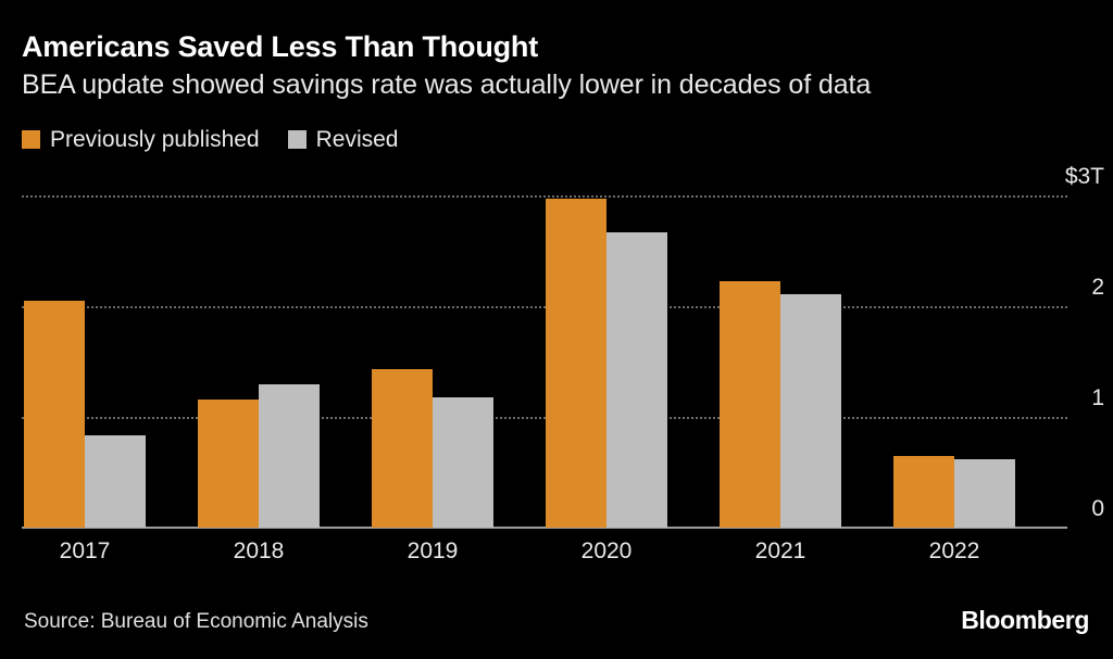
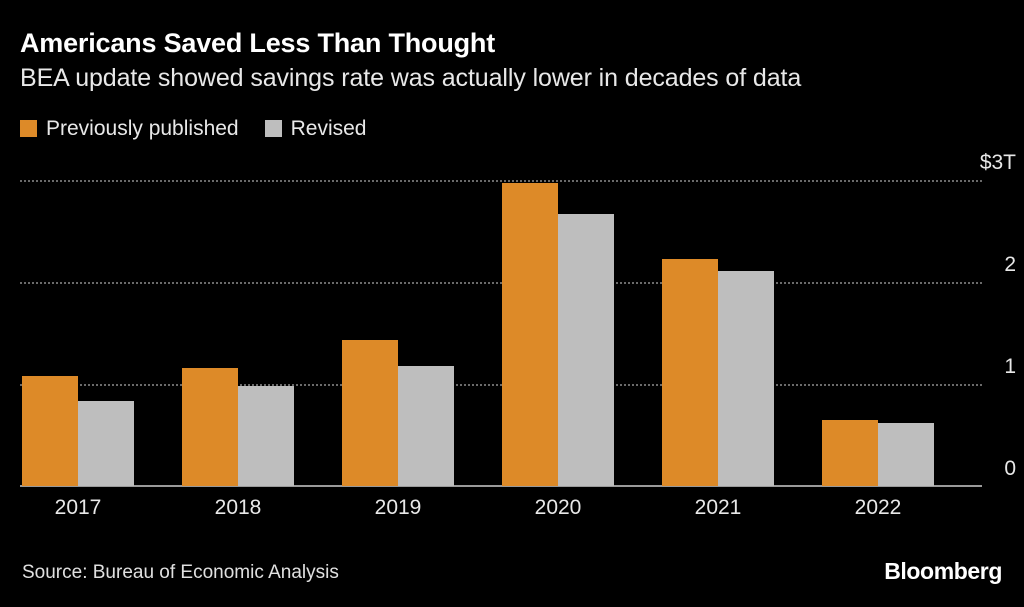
Previously published/2017: 2.05 -> 1.08
Revised/2018: 1.29 -> 0.98
